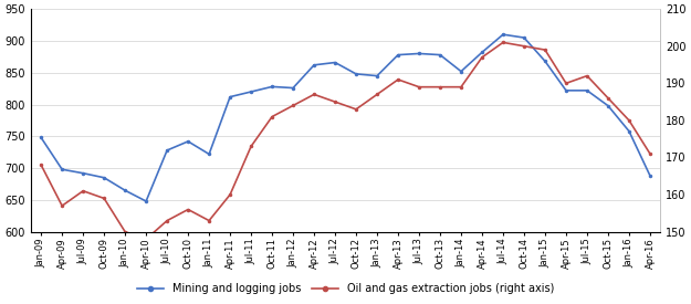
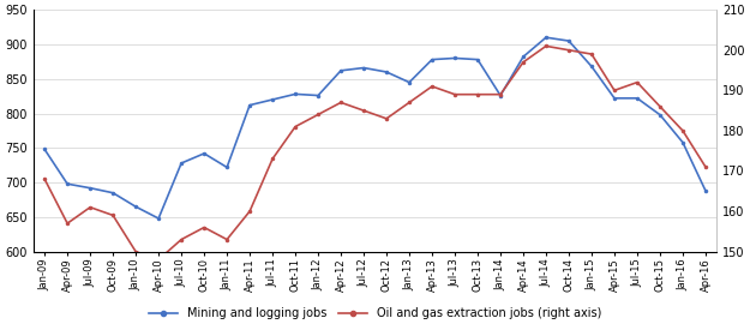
Mining and logging jobs/Oct-12: 848 -> 860
Mining and logging jobs/Jan-14: 852 -> 826
